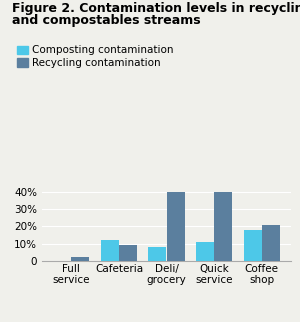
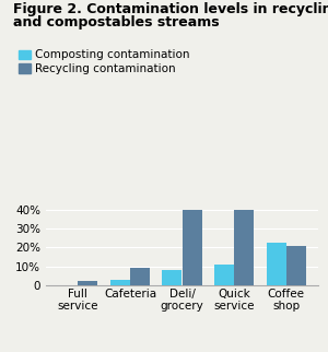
Composting contamination/Cafeteria: 12% -> 3%
Composting contamination/Coffee shop: 18% -> 22%
